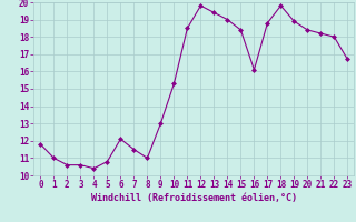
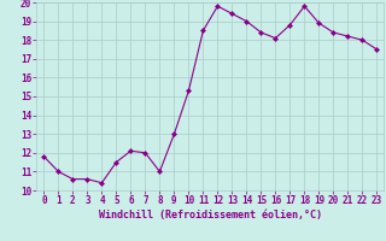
5: 10.8 -> 11.5
7: 11.5 -> 12.0
16: 16.1 -> 18.1
23: 16.7 -> 17.5
